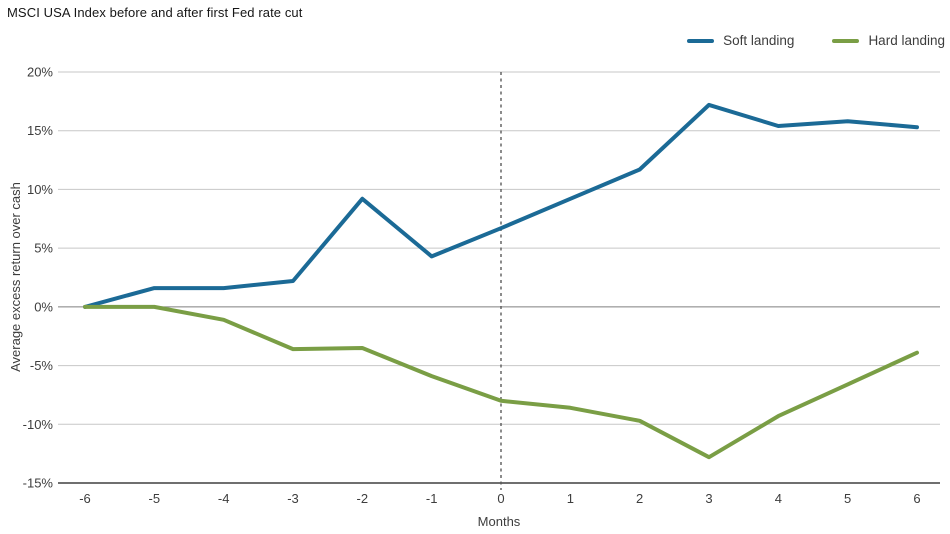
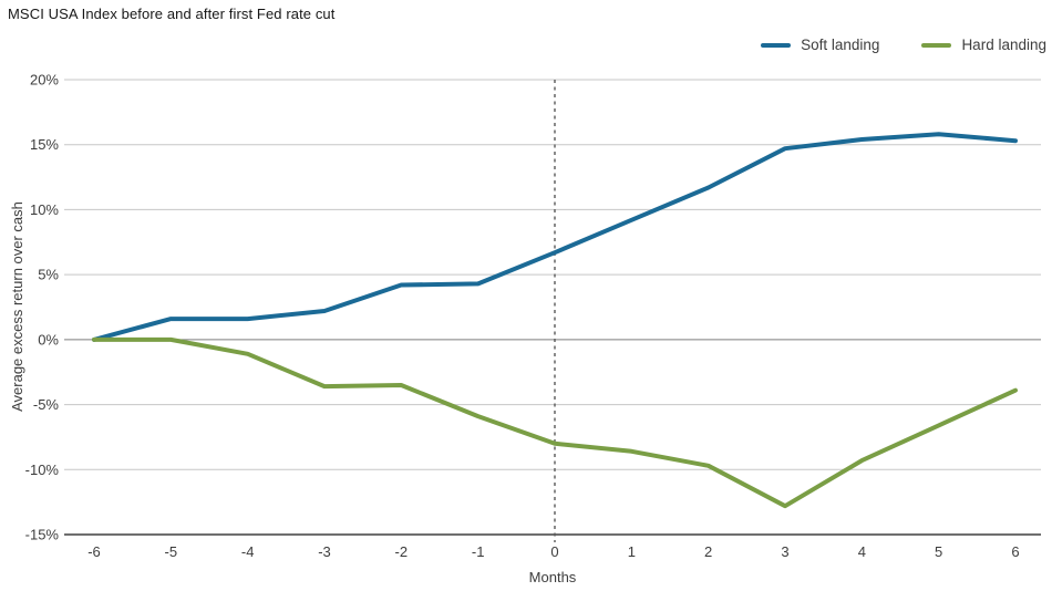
Soft landing/-2: 9.2% -> 4.2%
Soft landing/3: 17.2% -> 14.7%
